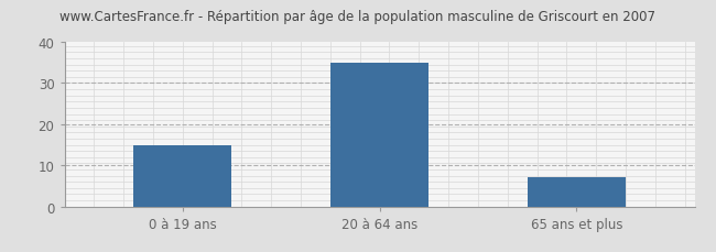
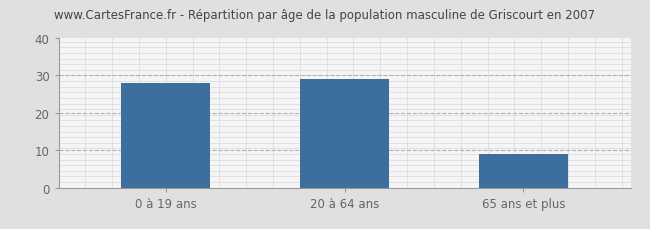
0 à 19 ans: 15 -> 28
20 à 64 ans: 35 -> 29
65 ans et plus: 7 -> 9
